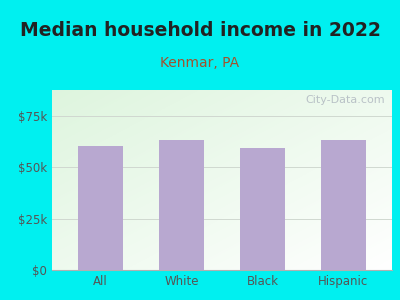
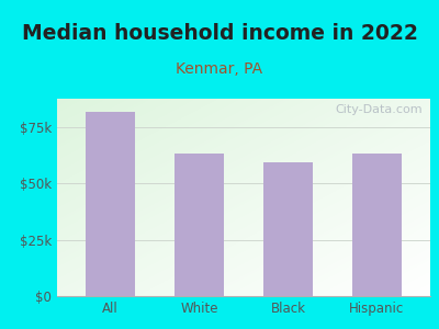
All: $60.5k -> $81.5k
